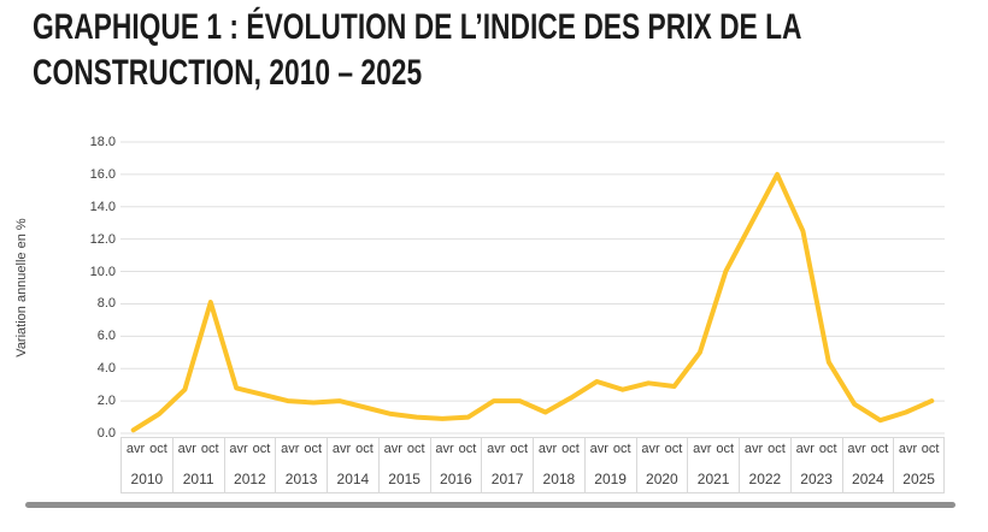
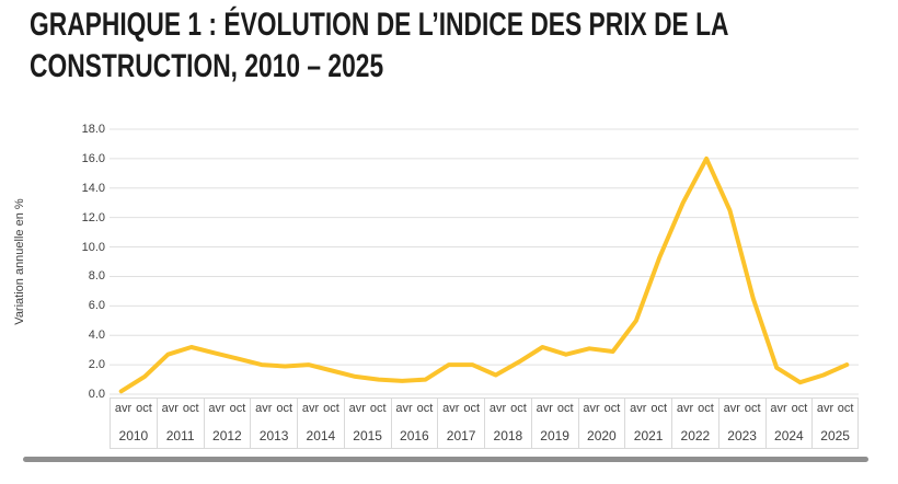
oct 2011: 8.1 -> 3.2
oct 2021: 10.0 -> 9.3
oct 2023: 4.4 -> 6.5
